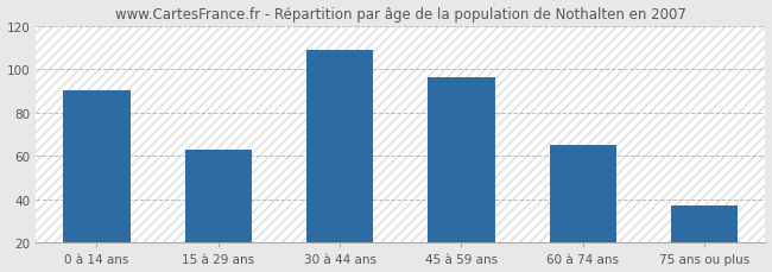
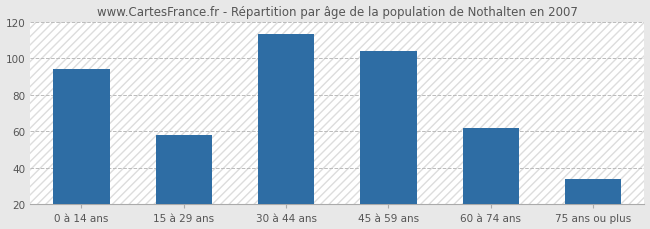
0 à 14 ans: 90 -> 94
15 à 29 ans: 63 -> 58
30 à 44 ans: 109 -> 113
45 à 59 ans: 96 -> 104
60 à 74 ans: 65 -> 62
75 ans ou plus: 37 -> 34
